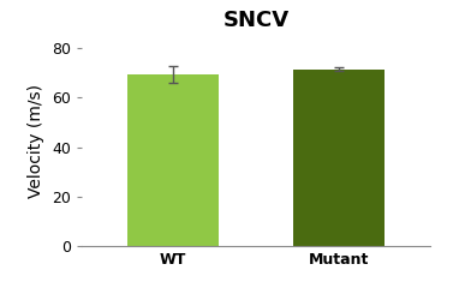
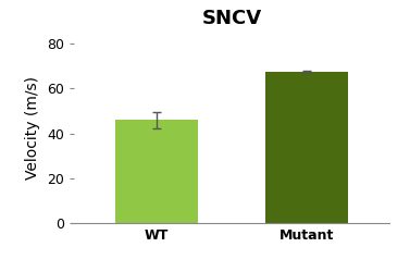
WT: 69.5 -> 46.0
Mutant: 71.5 -> 67.5
